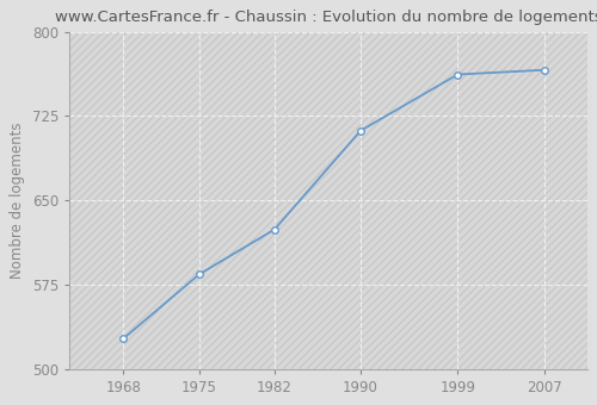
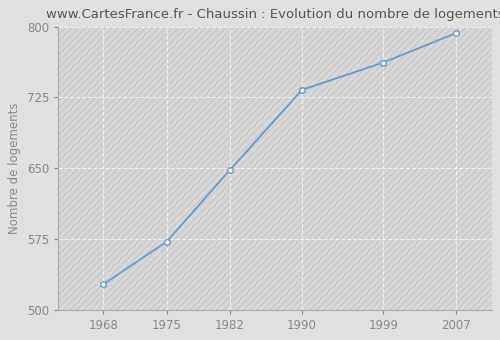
1975: 584 -> 572
1982: 624 -> 648
1990: 712 -> 733
2007: 766 -> 793
